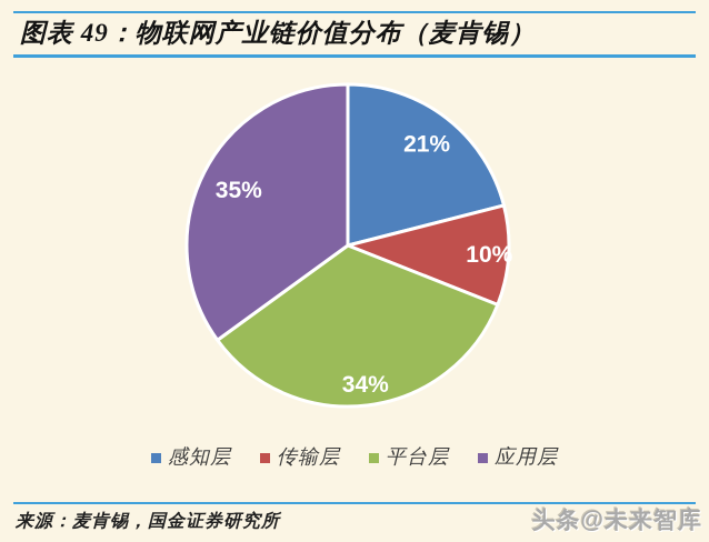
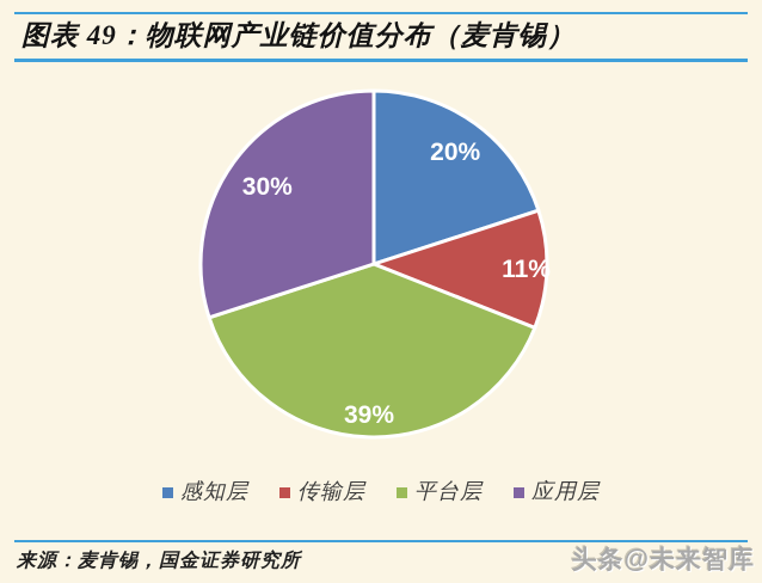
感知层: 21% -> 20%
传输层: 10% -> 11%
平台层: 34% -> 39%
应用层: 35% -> 30%
